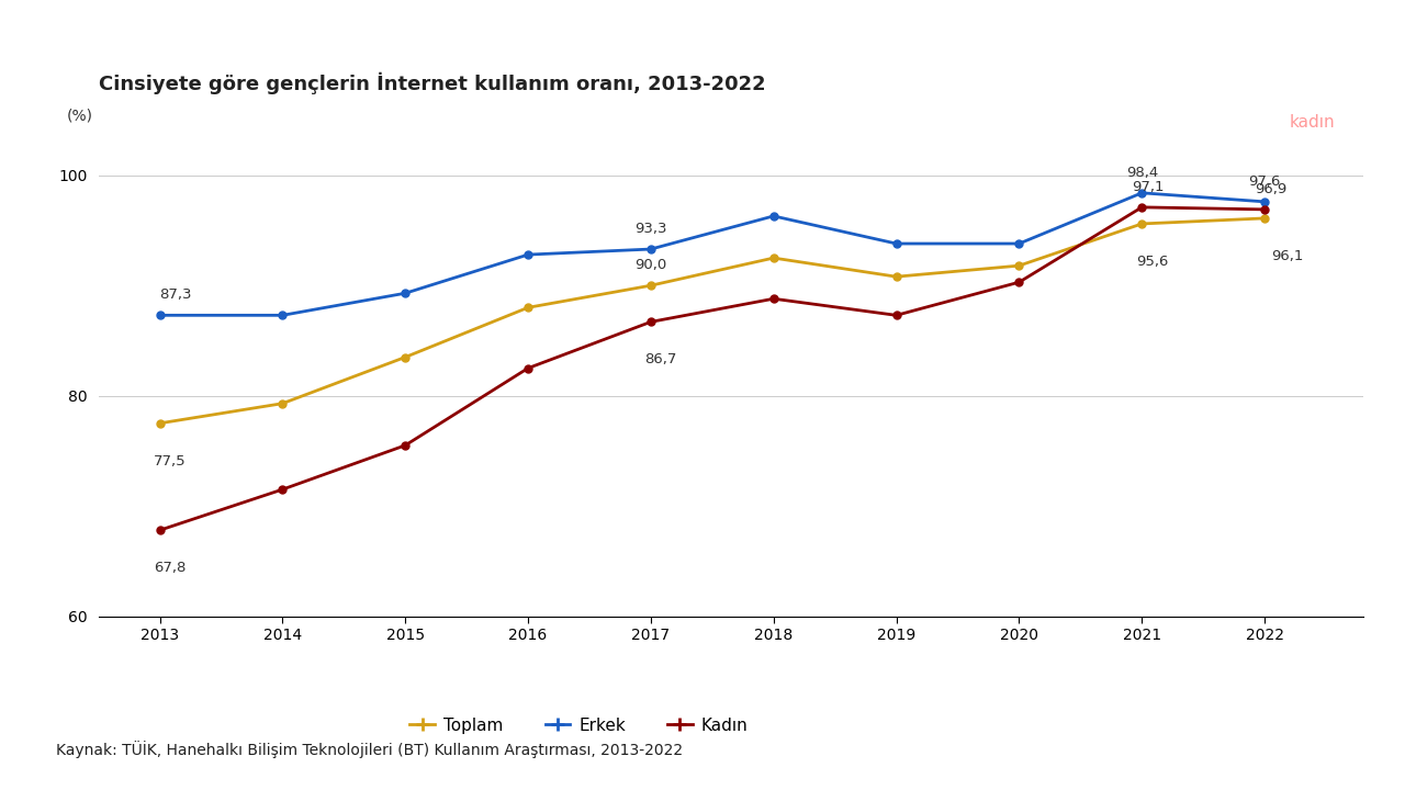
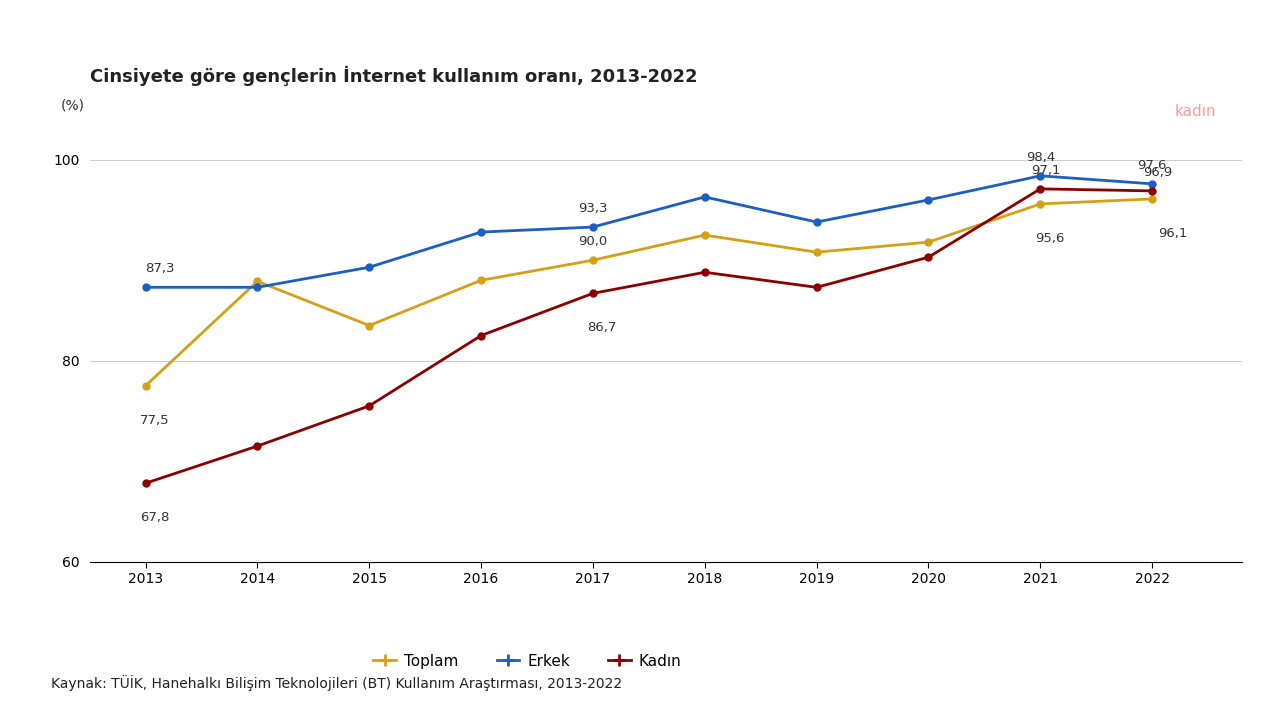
Toplam/2014: 79.3 -> 87.9
Erkek/2020: 93.8 -> 96.0
